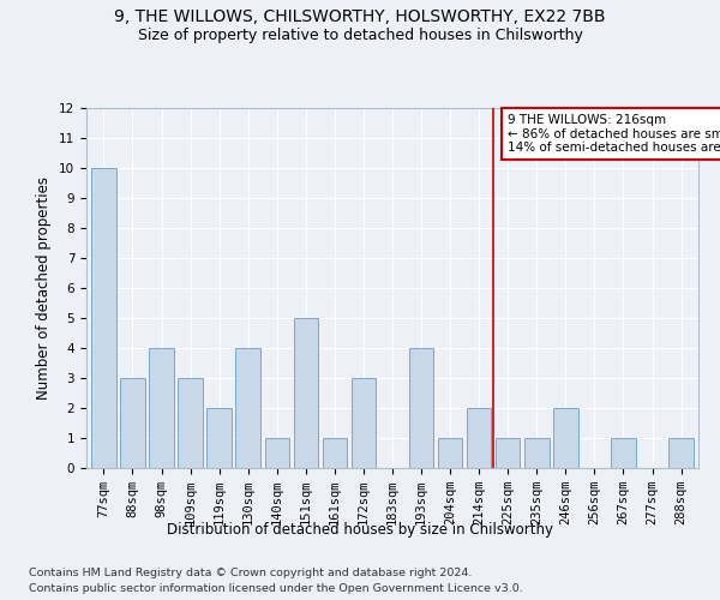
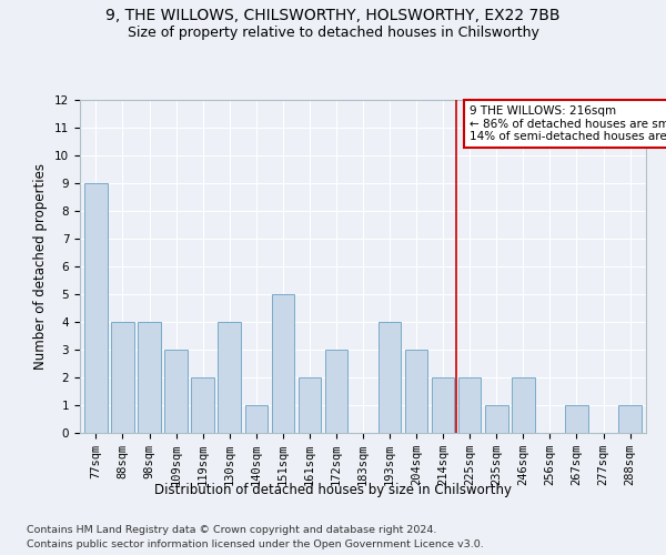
77sqm: 10 -> 9
88sqm: 3 -> 4
161sqm: 1 -> 2
204sqm: 1 -> 3
225sqm: 1 -> 2
